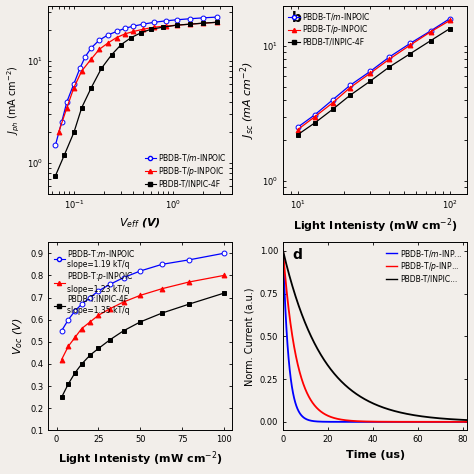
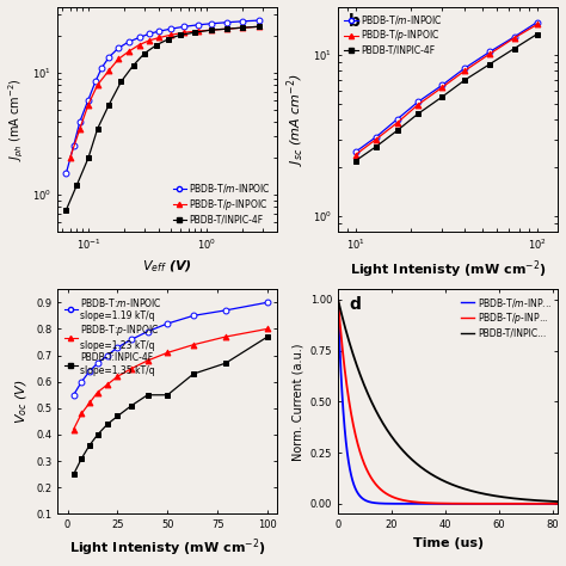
PBDB-T:INPIC-4F slope=1.35 kT/q/50: 0.59 -> 0.55
PBDB-T:INPIC-4F slope=1.35 kT/q/100: 0.72 -> 0.77
